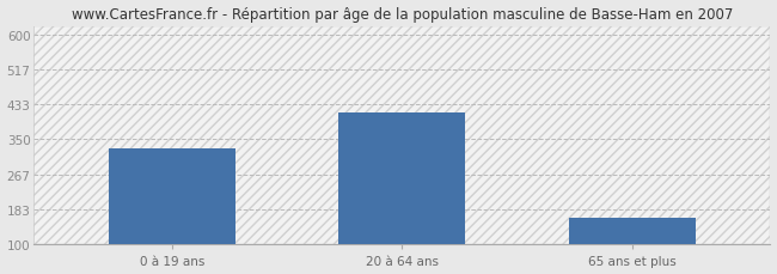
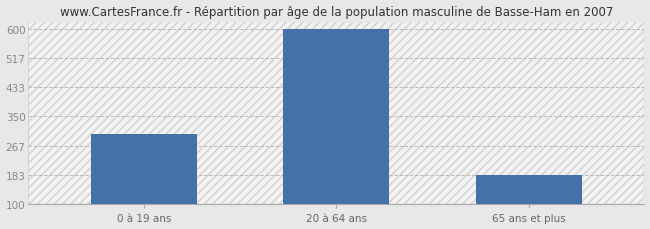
0 à 19 ans: 330 -> 300
20 à 64 ans: 415 -> 600
65 ans et plus: 165 -> 183
